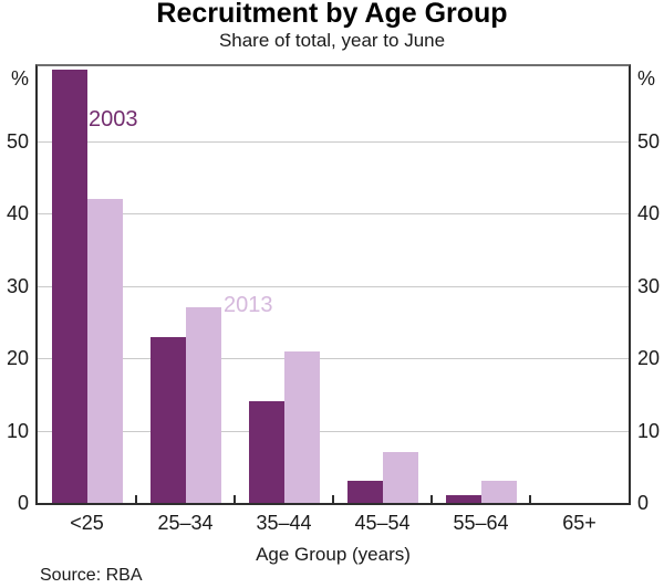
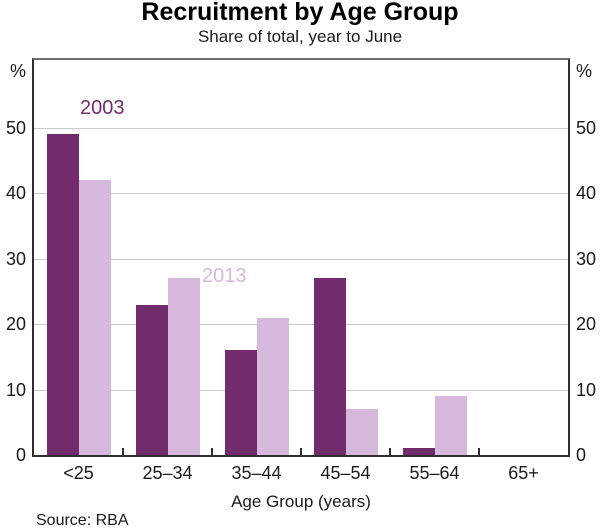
2003/<25: 60 -> 49
2003/35–44: 14 -> 16
2003/45–54: 3 -> 27
2013/55–64: 3 -> 9
